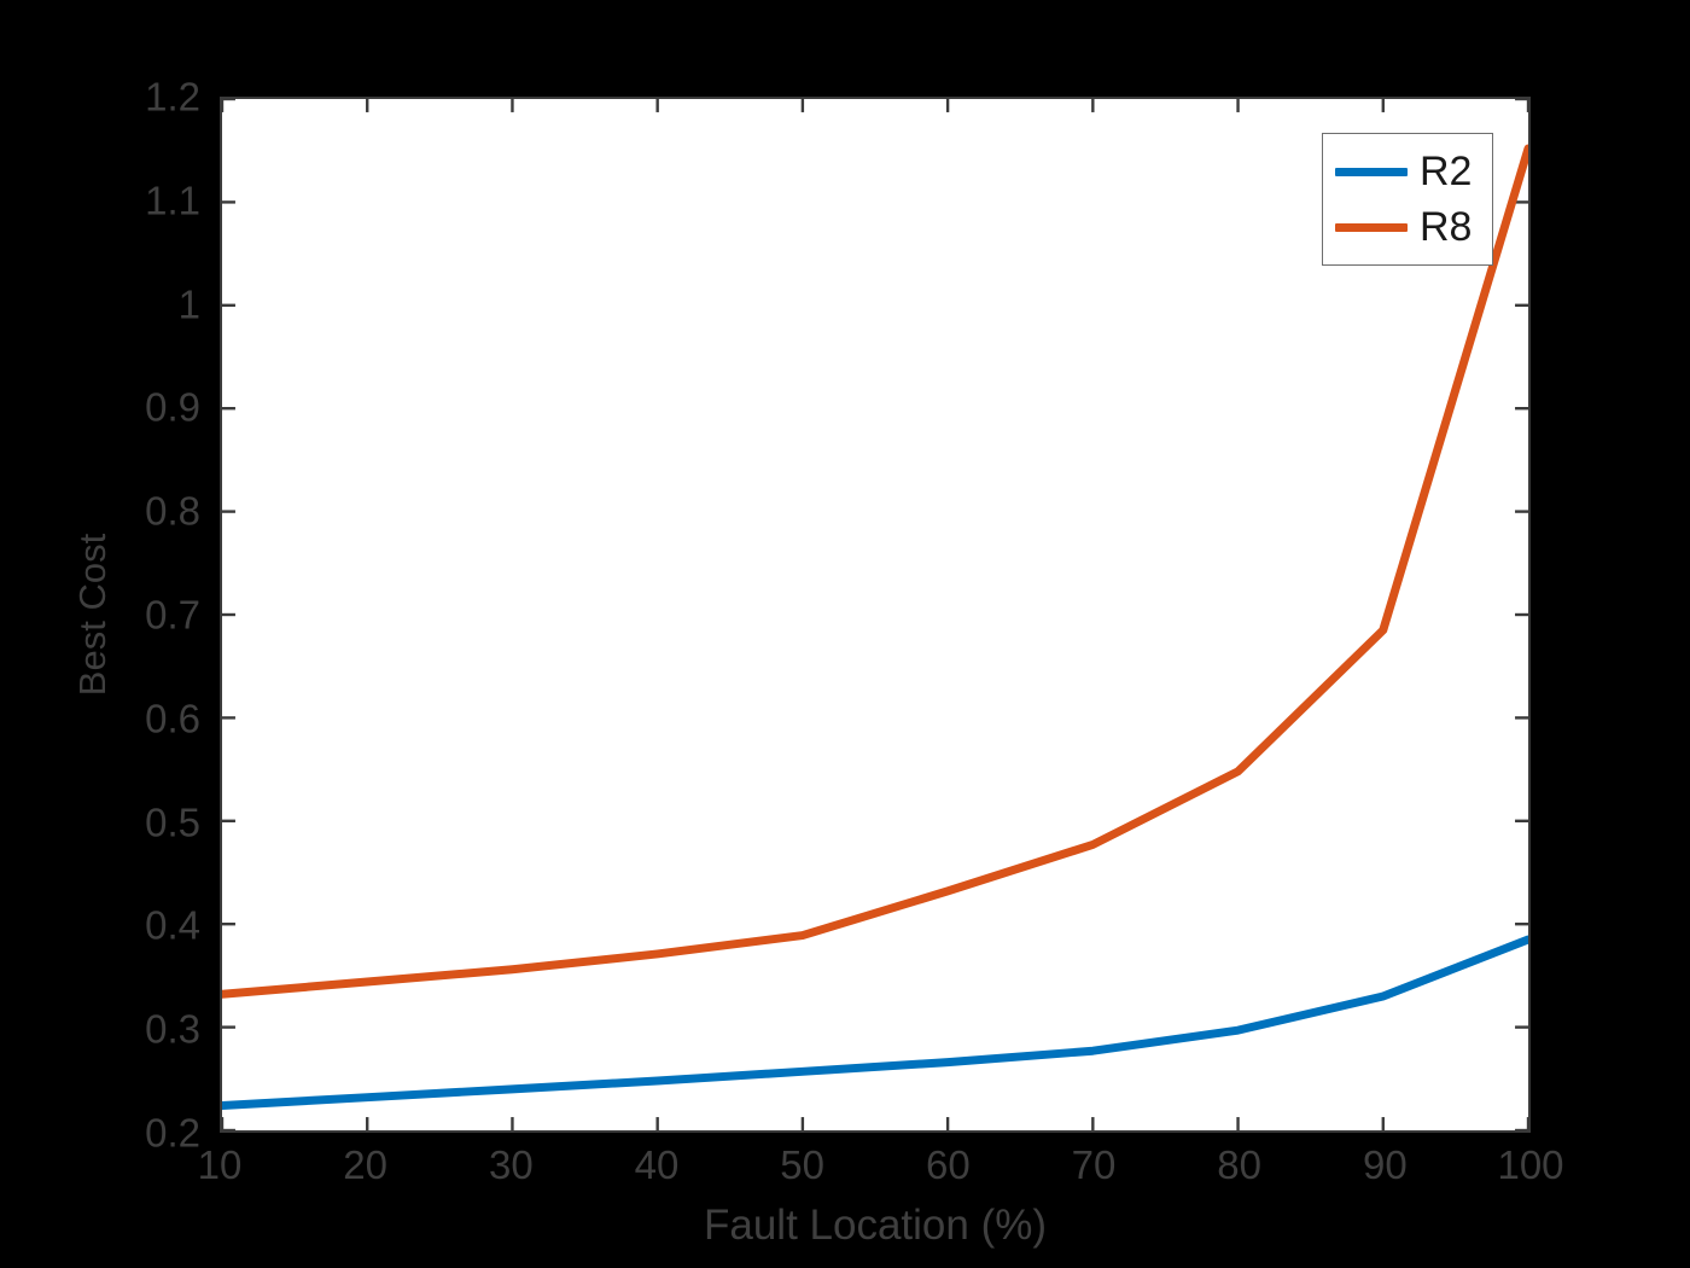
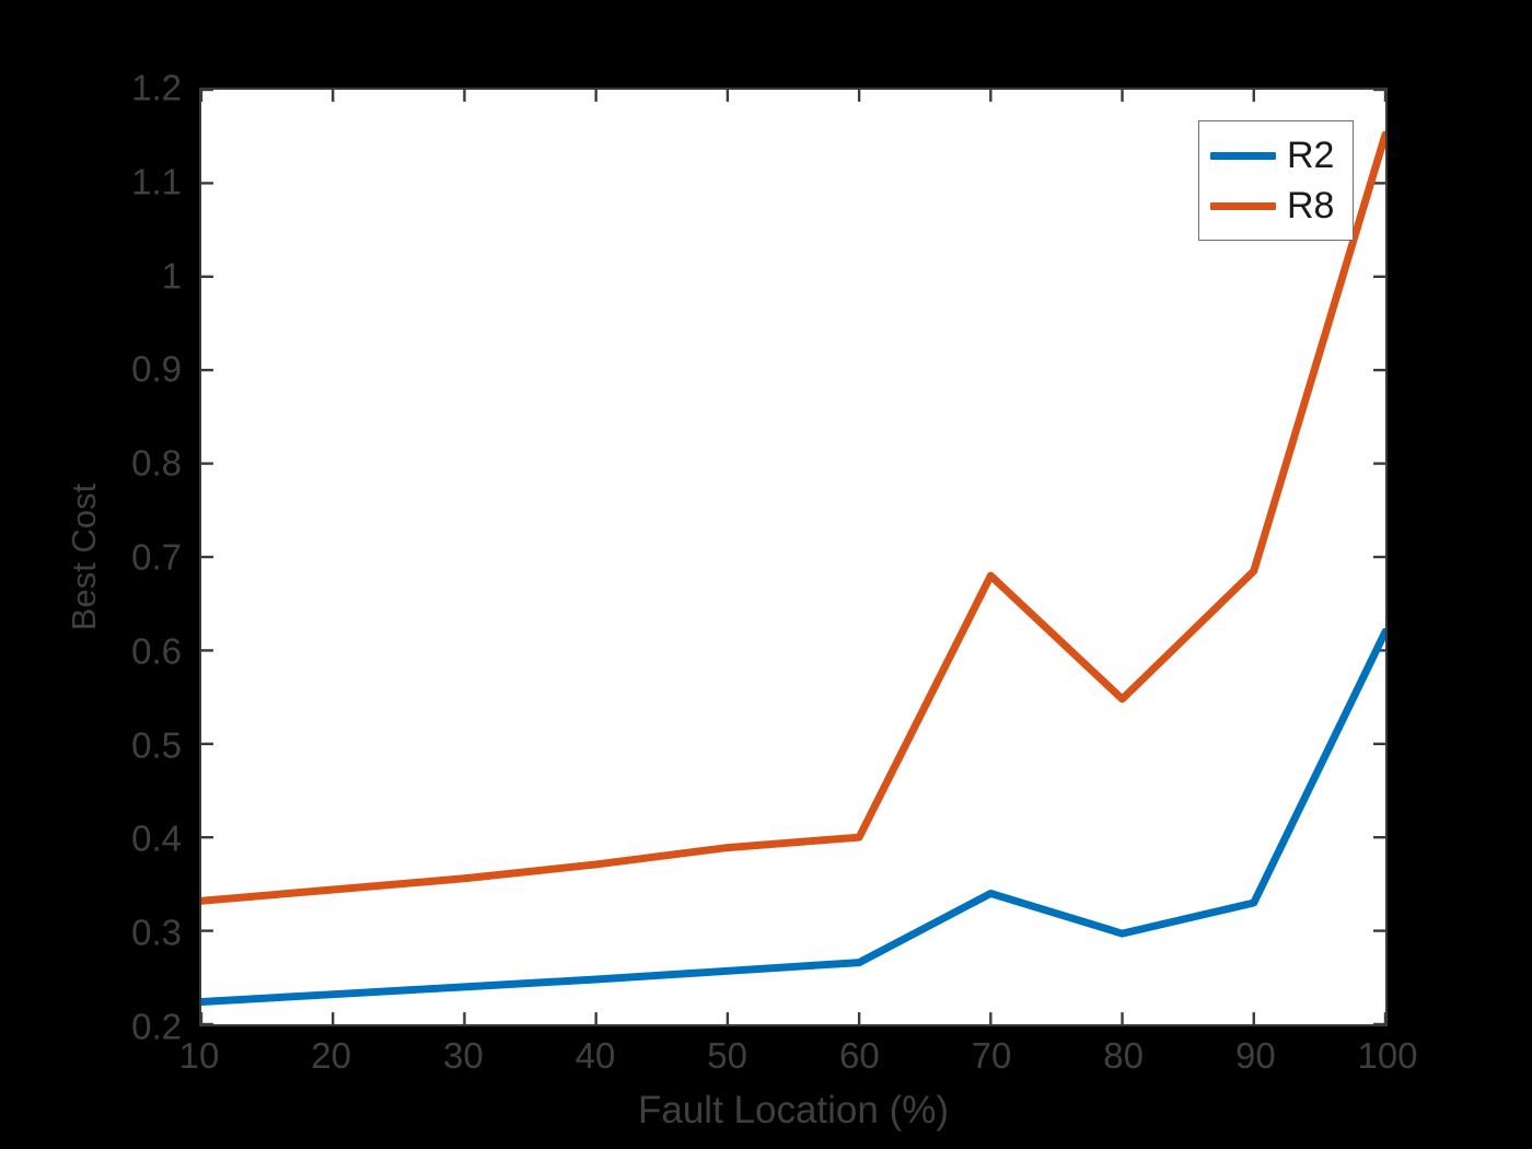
R8/60: 0.43 -> 0.40
R2/70: 0.28 -> 0.34
R8/70: 0.48 -> 0.68
R2/100: 0.39 -> 0.62
